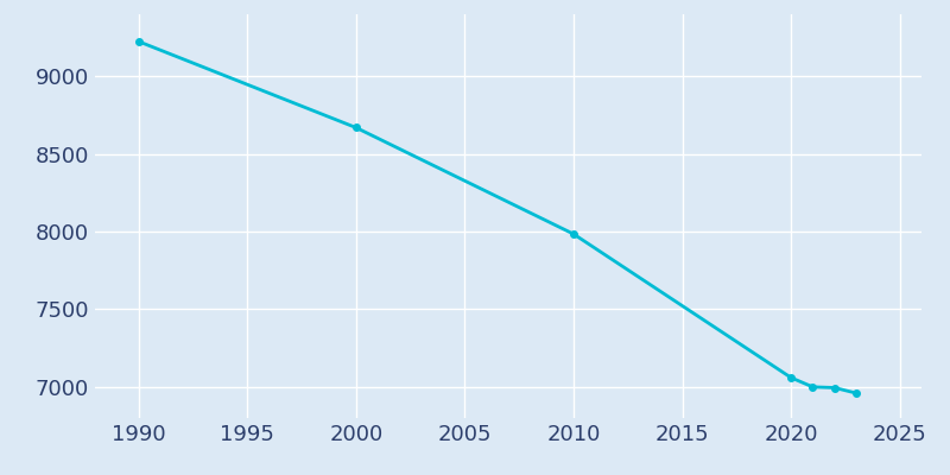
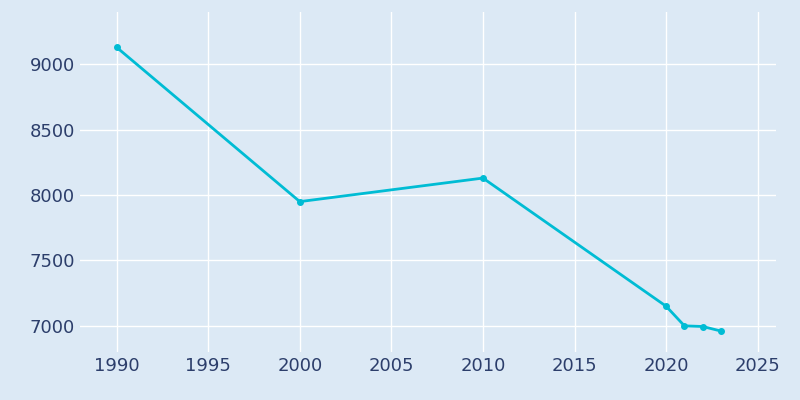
1990: 9220 -> 9130
2000: 8670 -> 7950
2010: 7980 -> 8130
2020: 7060 -> 7150
